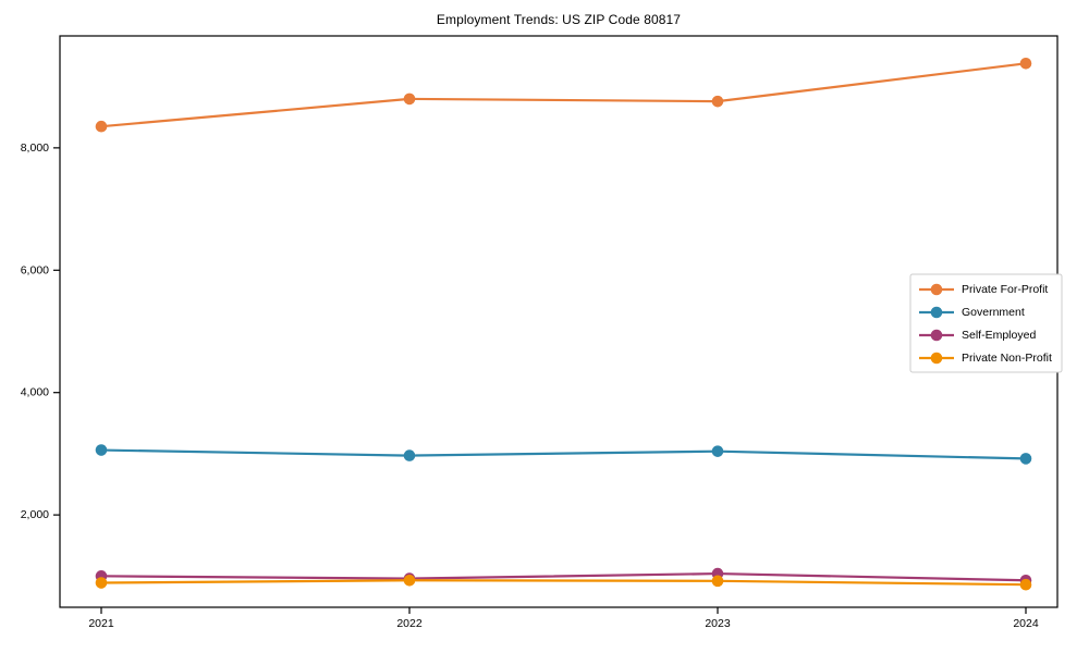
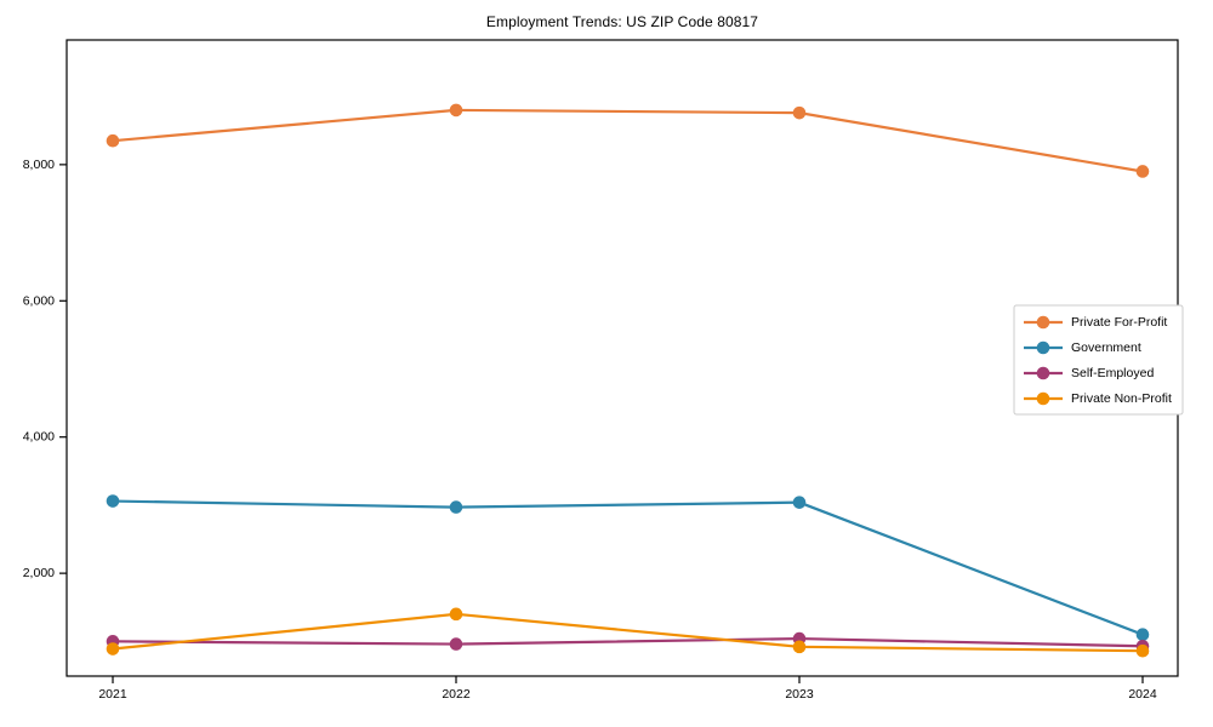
Private Non-Profit/2022: 900 -> 1400
Private For-Profit/2024: 9400 -> 7900
Government/2024: 2900 -> 1100
